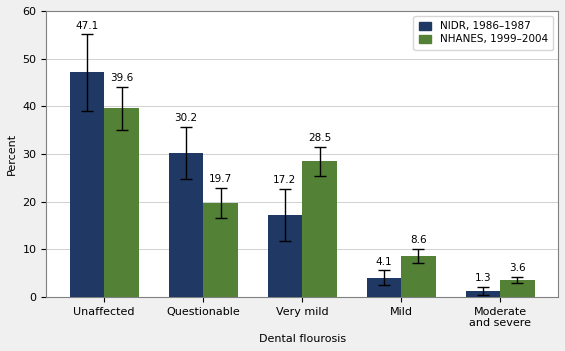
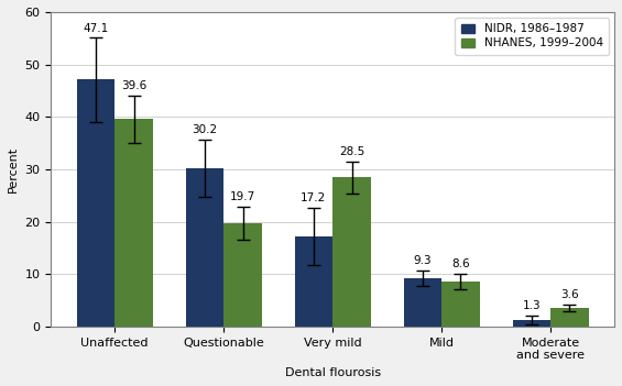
NIDR, 1986–1987/Mild: 4.1 -> 9.3
